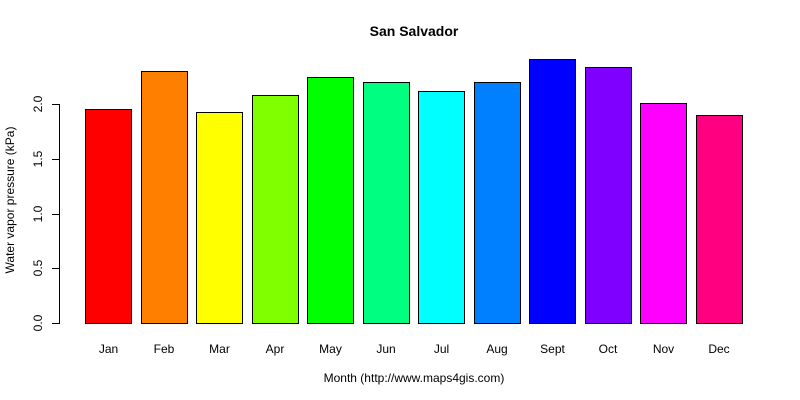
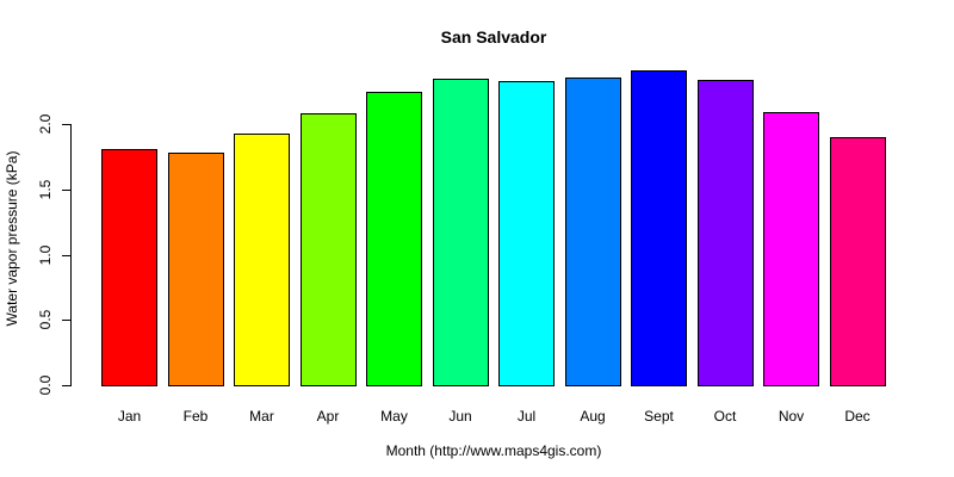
Jan: 1.95 -> 1.81
Feb: 2.30 -> 1.78
Jun: 2.20 -> 2.35
Jul: 2.12 -> 2.33
Aug: 2.20 -> 2.36
Nov: 2.01 -> 2.09
